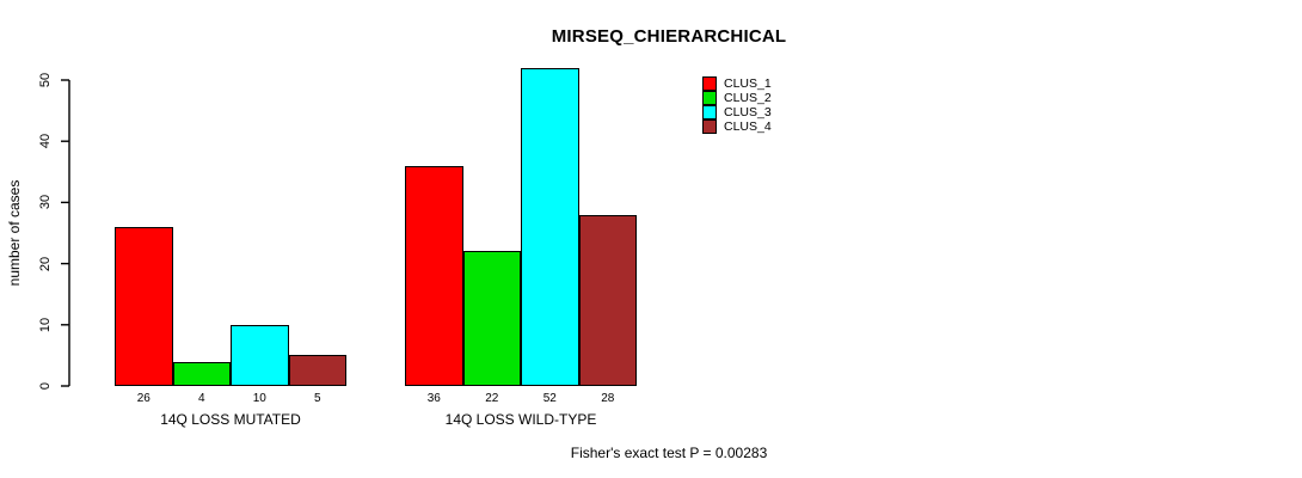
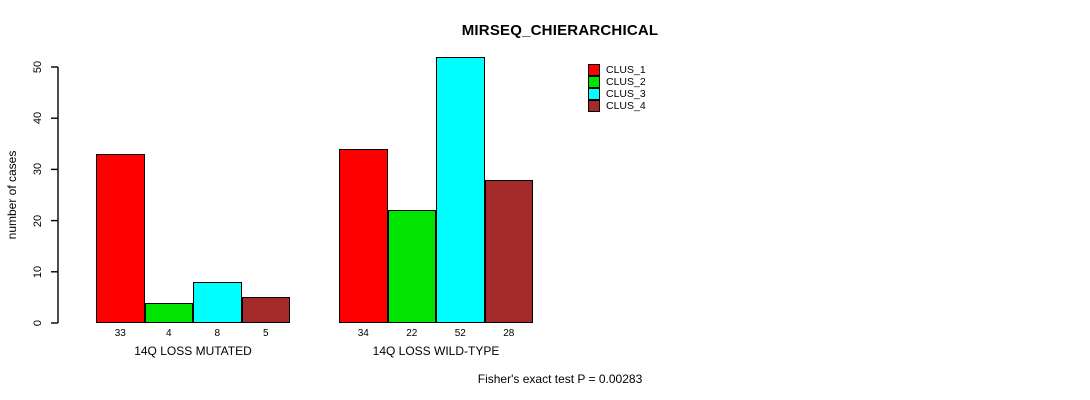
CLUS_1/14Q LOSS MUTATED: 26 -> 33
CLUS_3/14Q LOSS MUTATED: 10 -> 8
CLUS_1/14Q LOSS WILD-TYPE: 36 -> 34
